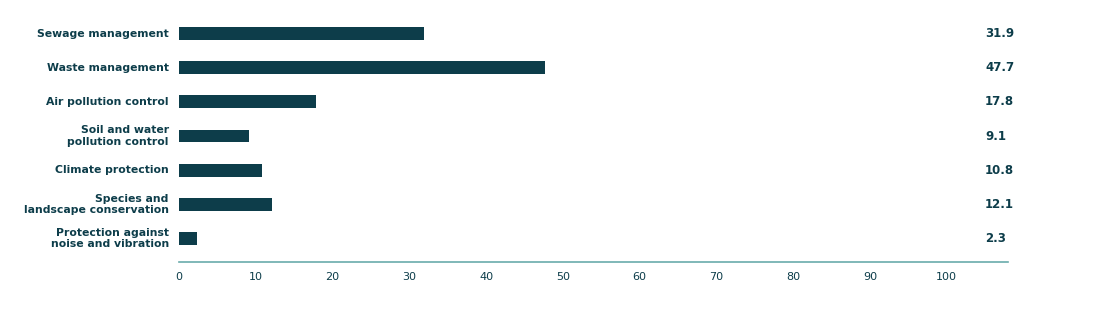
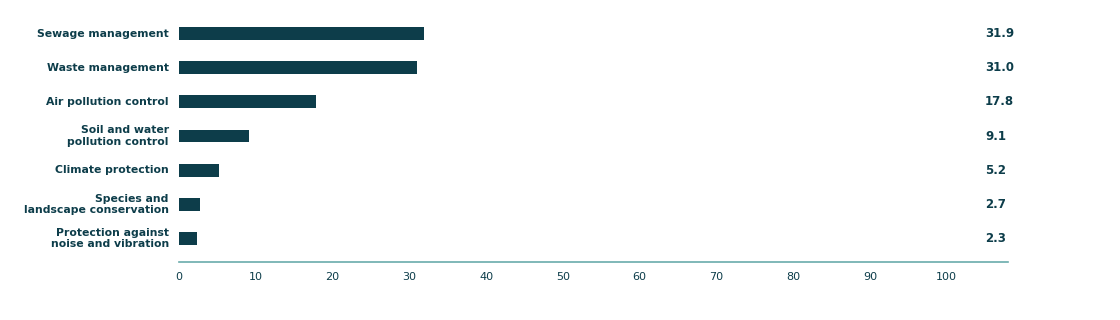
Waste management: 47.7 -> 31.0
Climate protection: 10.8 -> 5.2
Species and landscape conservation: 12.1 -> 2.7
